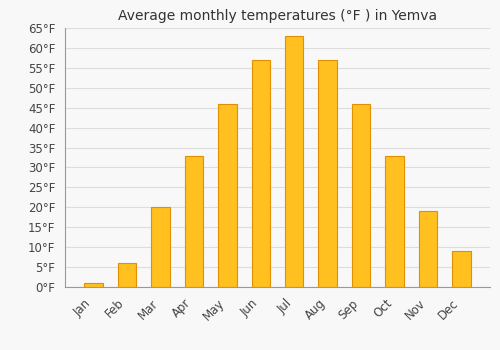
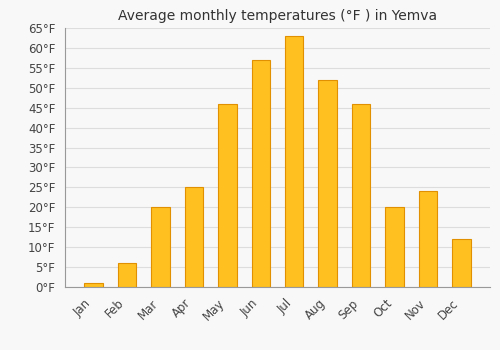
Apr: 33°F -> 25°F
Aug: 57°F -> 52°F
Oct: 33°F -> 20°F
Nov: 19°F -> 24°F
Dec: 9°F -> 12°F
